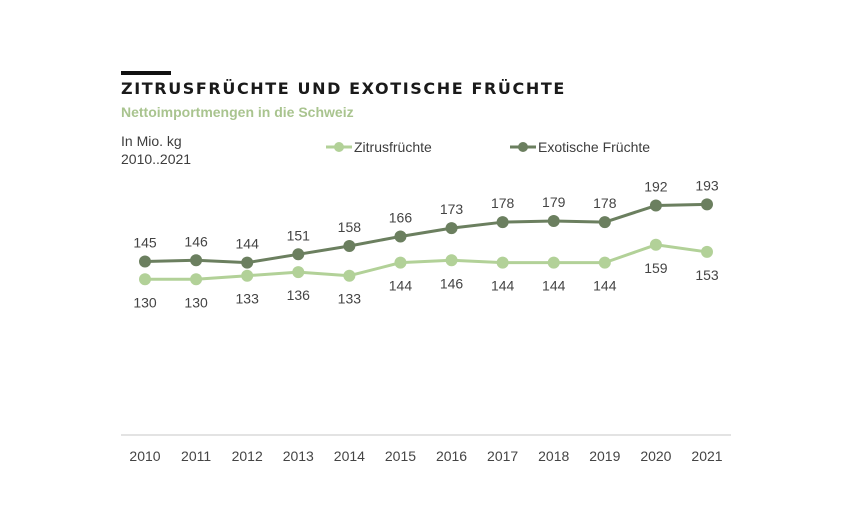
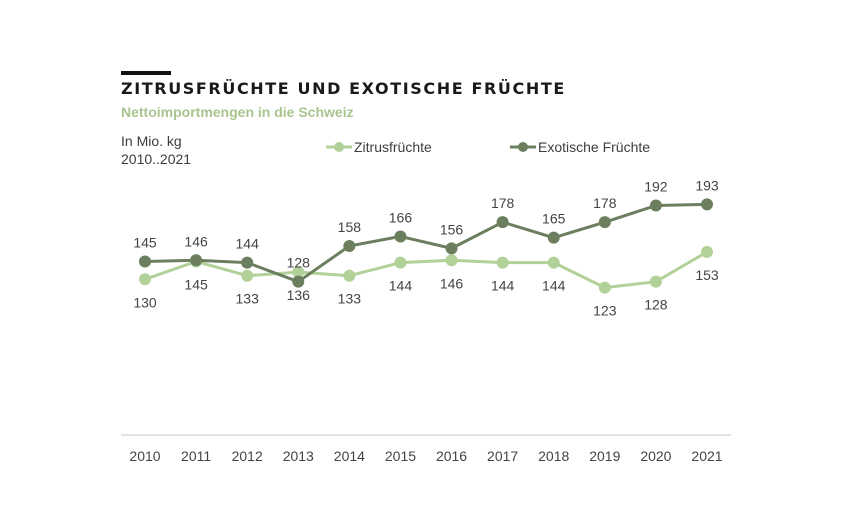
Zitrusfrüchte/2011: 130 -> 145
Exotische Früchte/2013: 151 -> 128
Exotische Früchte/2016: 173 -> 156
Exotische Früchte/2018: 179 -> 165
Zitrusfrüchte/2019: 144 -> 123
Zitrusfrüchte/2020: 159 -> 128
